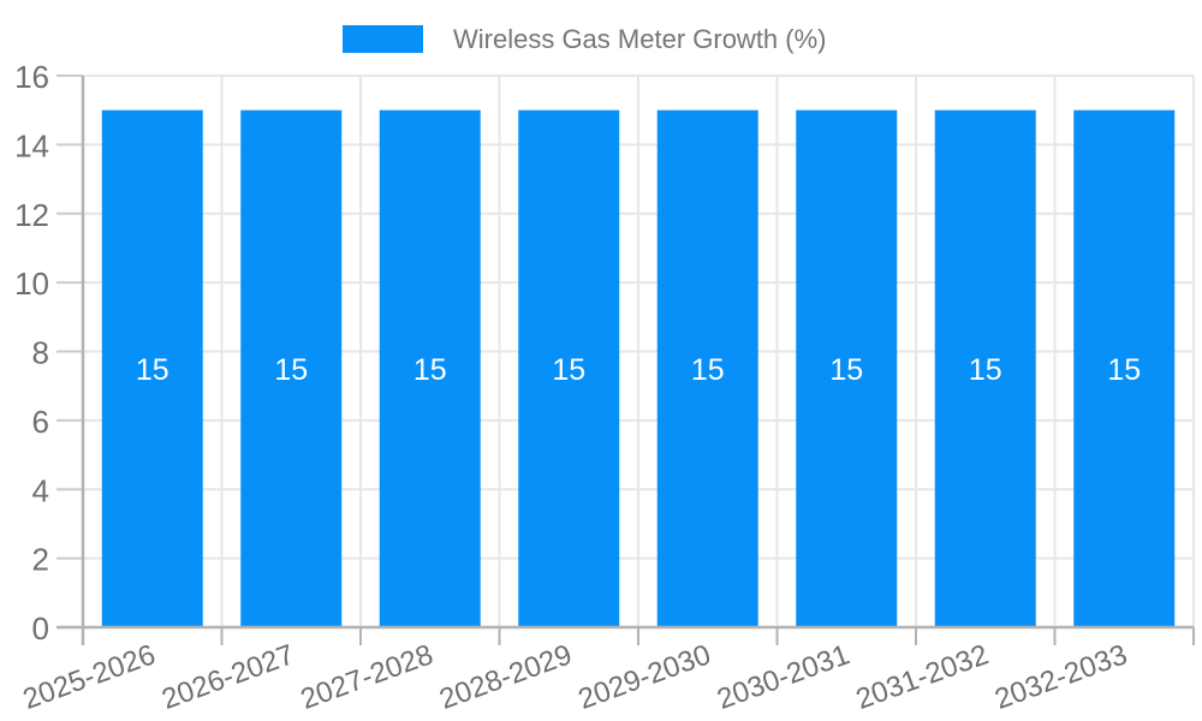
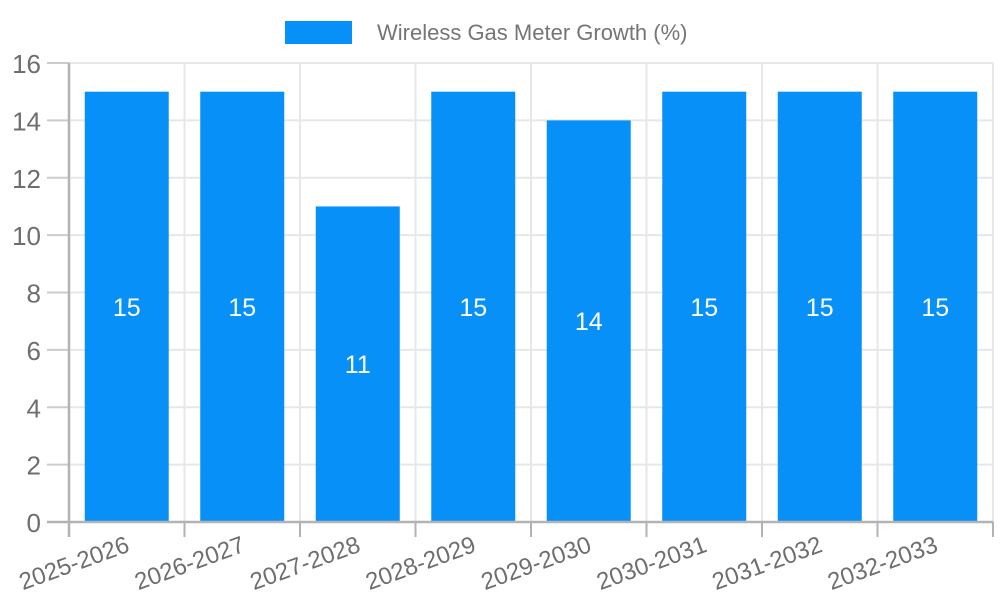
2027-2028: 15 -> 11
2029-2030: 15 -> 14
